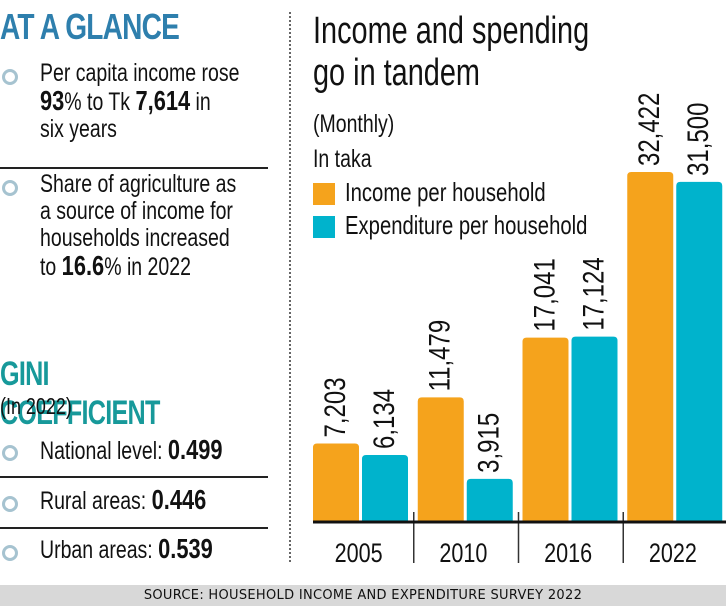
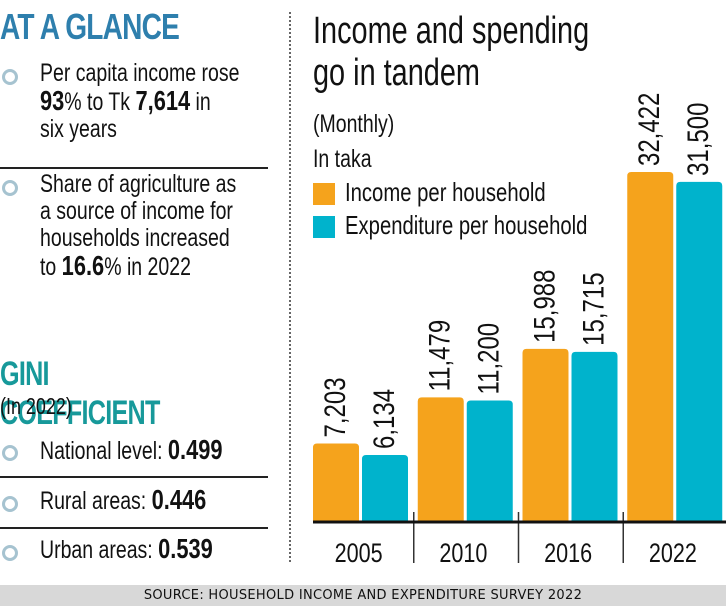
Expenditure per household/2010: 3,915 -> 11,200
Income per household/2016: 17,041 -> 15,988
Expenditure per household/2016: 17,124 -> 15,715
